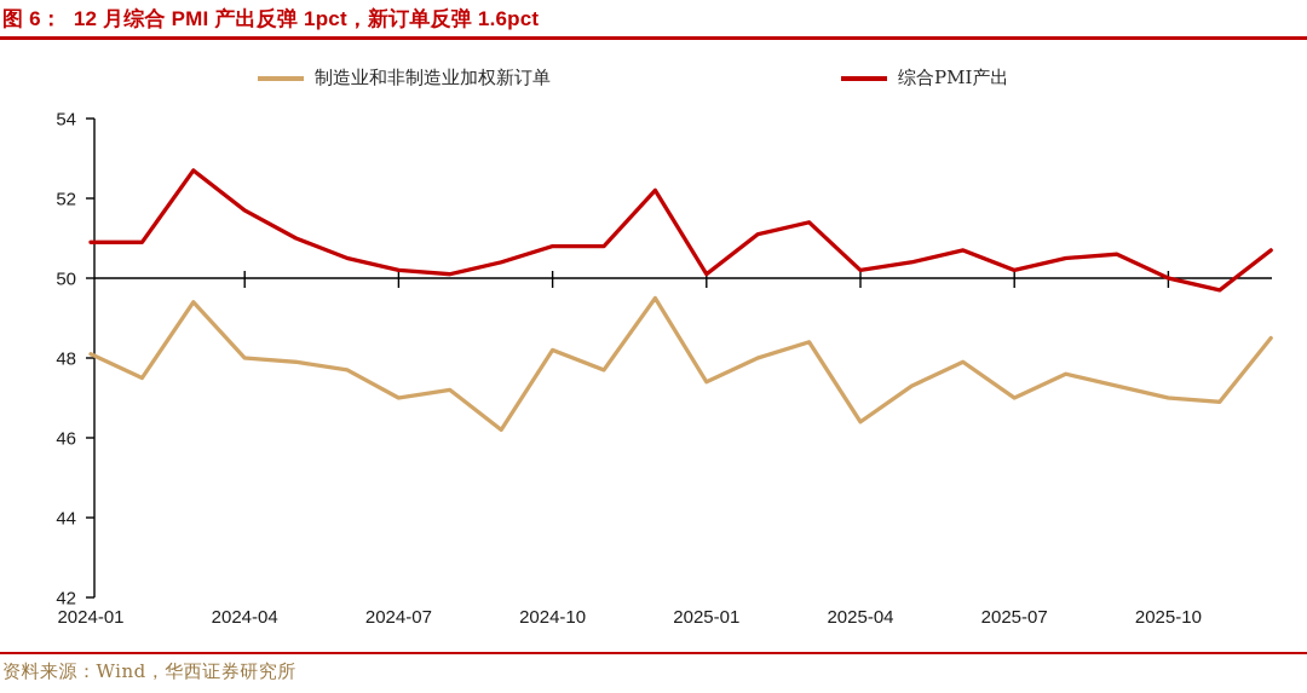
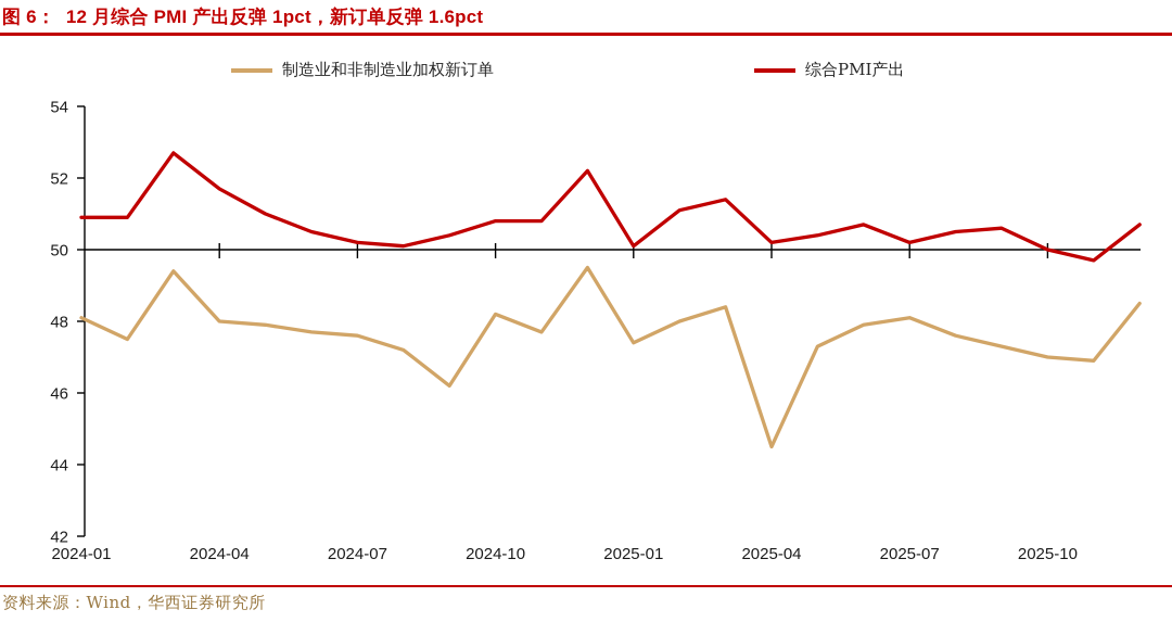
制造业和非制造业加权新订单/2024-07: 47.0 -> 47.6
制造业和非制造业加权新订单/2025-04: 46.4 -> 44.5
制造业和非制造业加权新订单/2025-07: 47.0 -> 48.1
